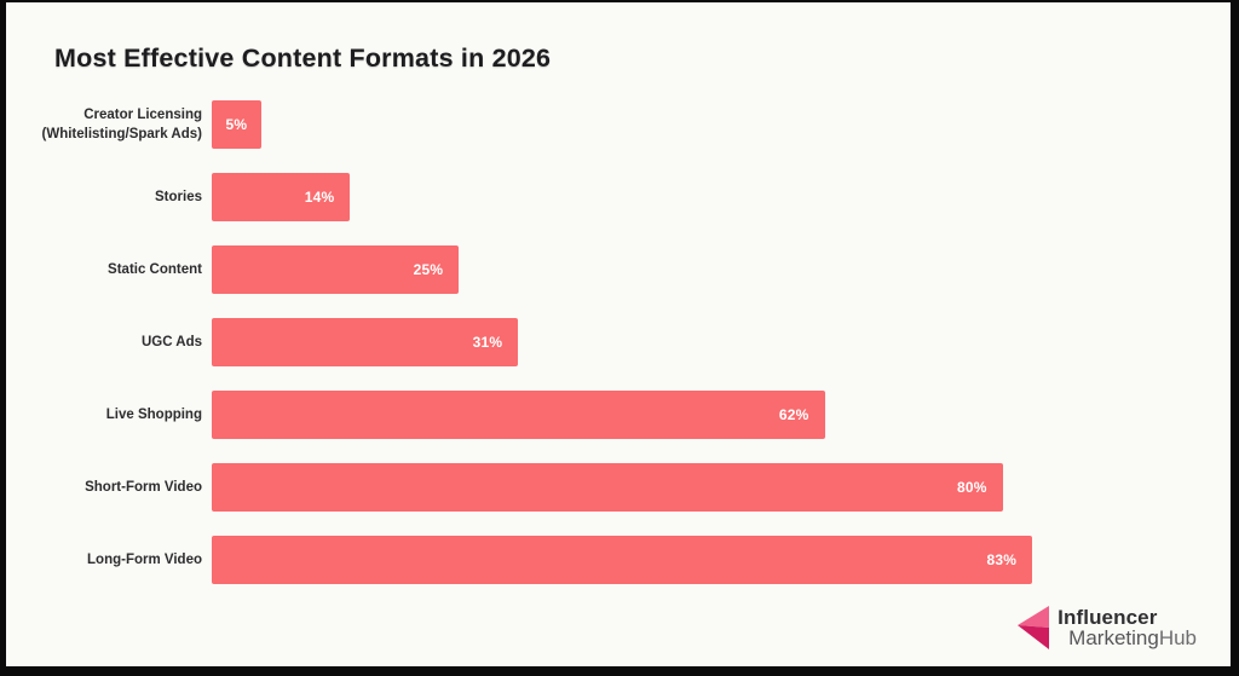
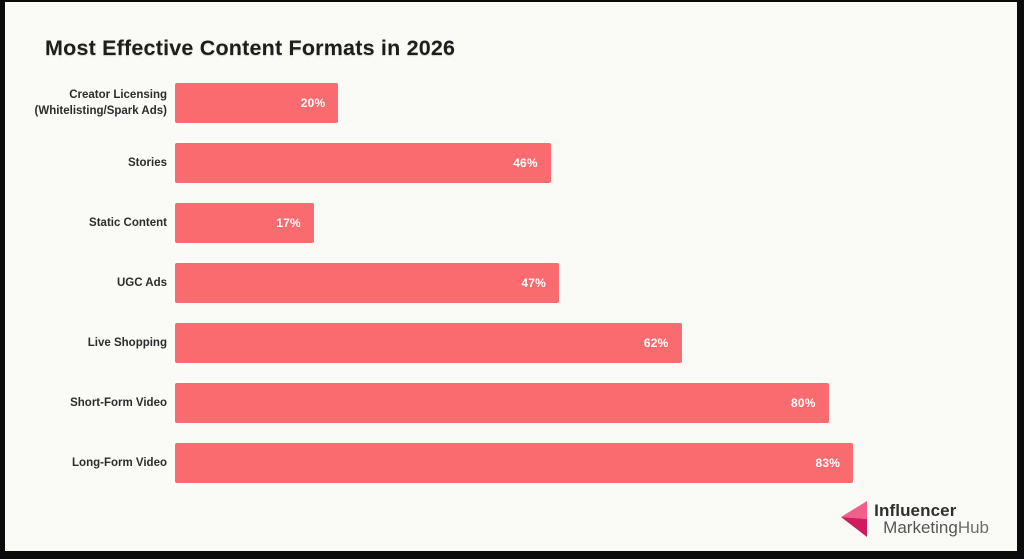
Creator Licensing (Whitelisting/Spark Ads): 5% -> 20%
Stories: 14% -> 46%
Static Content: 25% -> 17%
UGC Ads: 31% -> 47%
